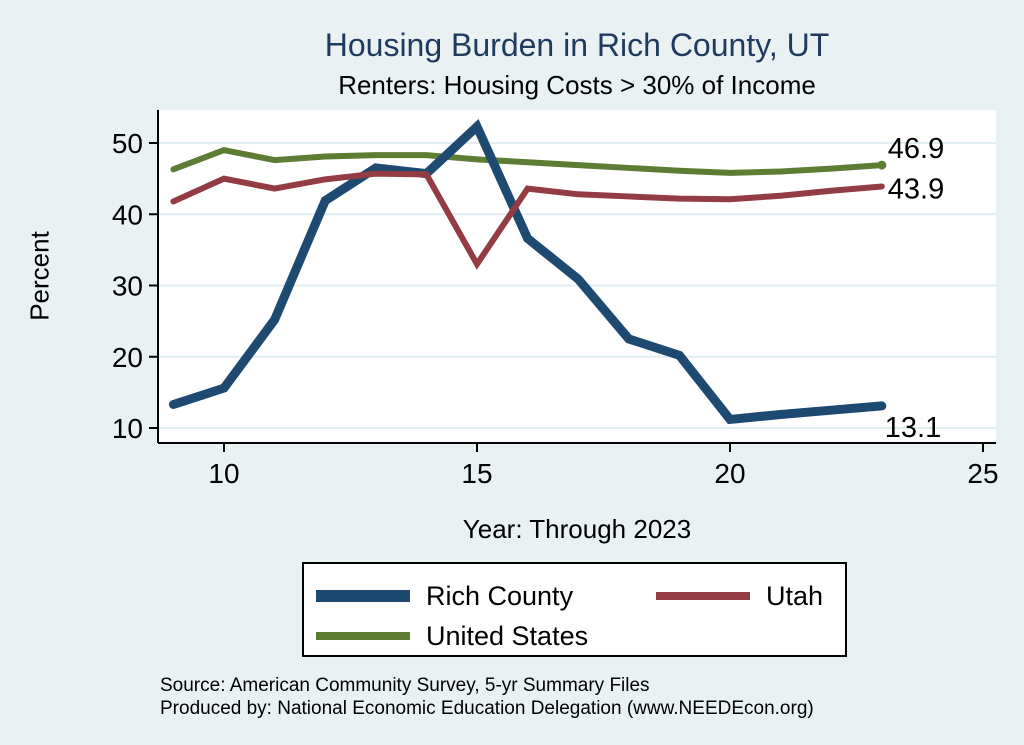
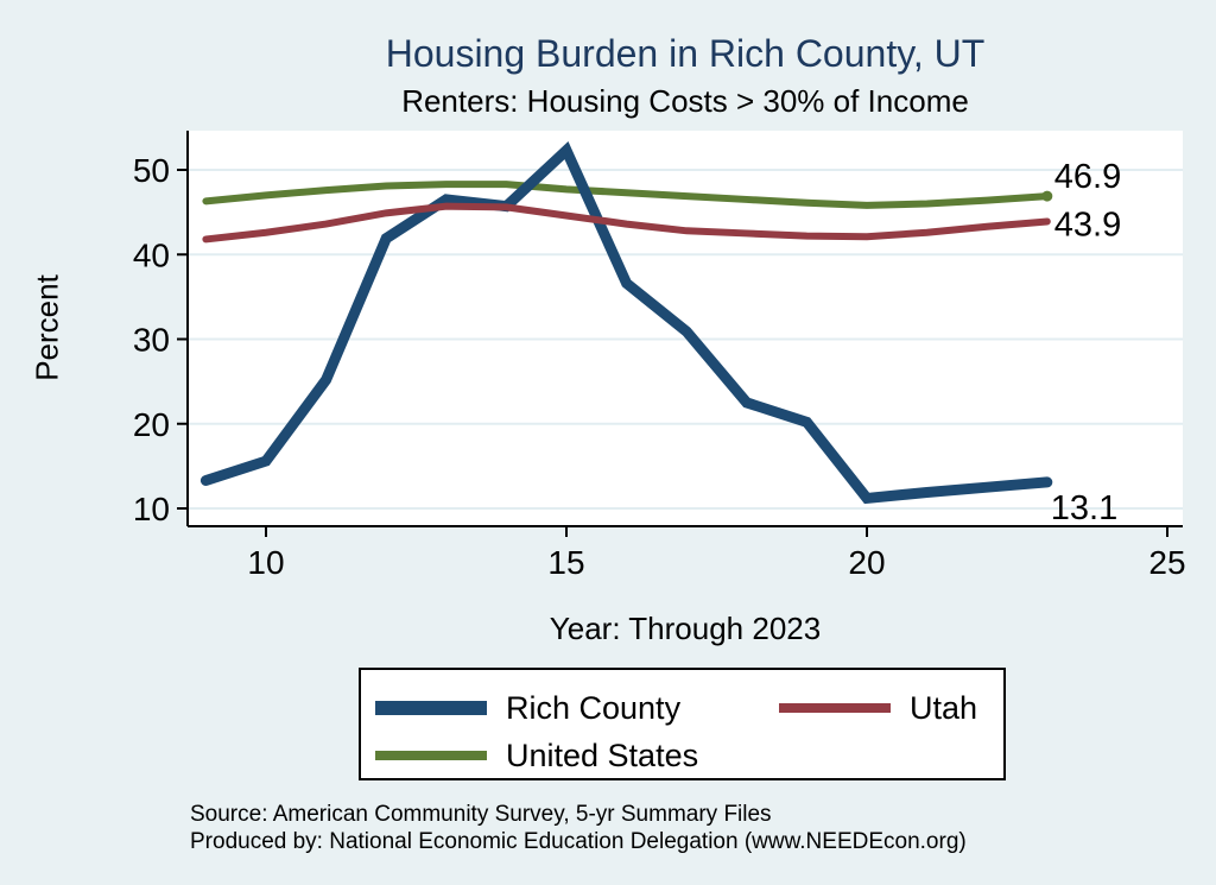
United States/10: 49 -> 47
Utah/10: 45 -> 43
Utah/15: 33 -> 45
